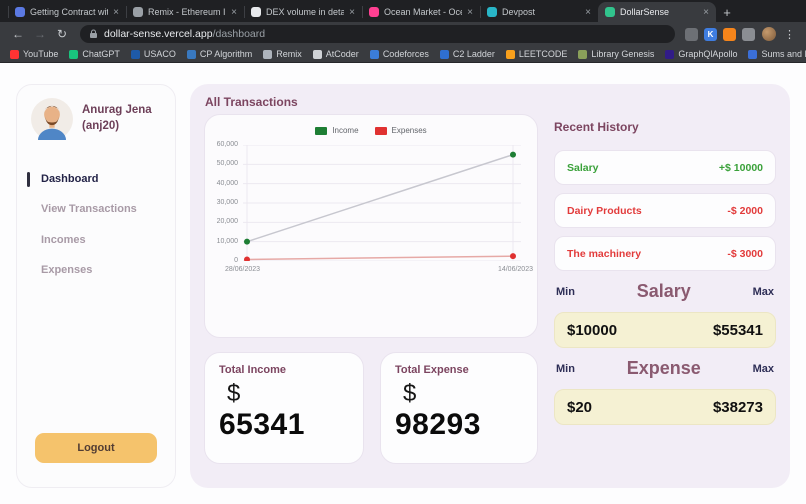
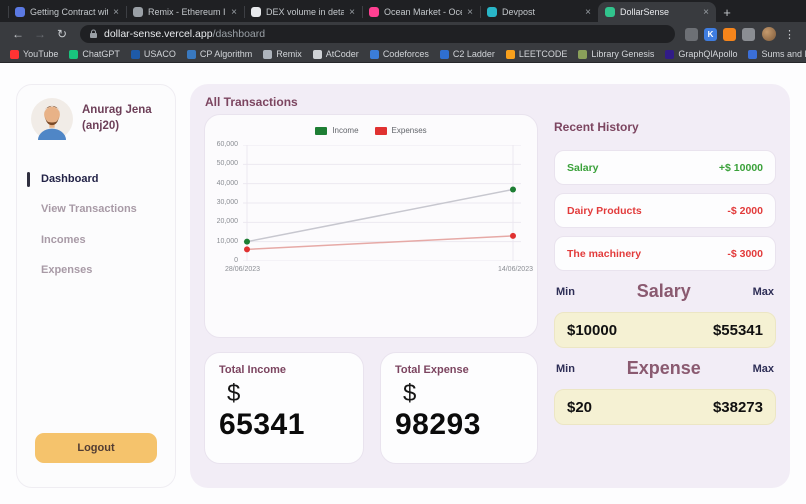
Expenses/28/06/2023: 1000 -> 6000
Income/14/06/2023: 55000 -> 37000
Expenses/14/06/2023: 2000 -> 13000
